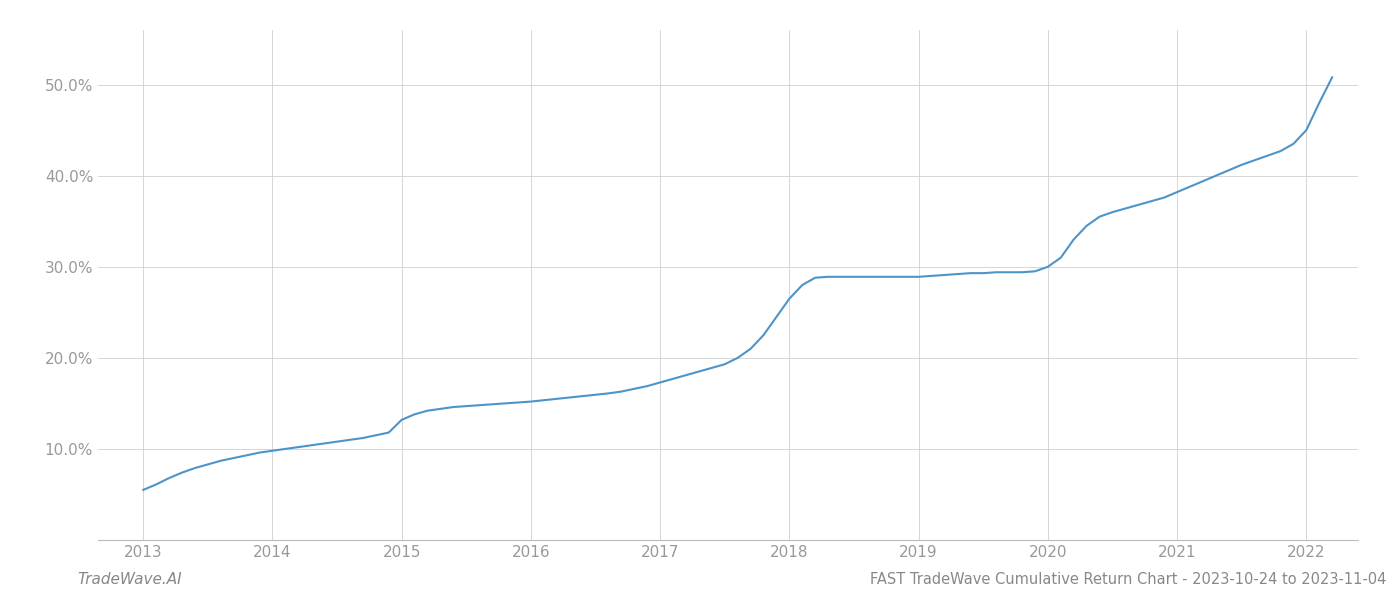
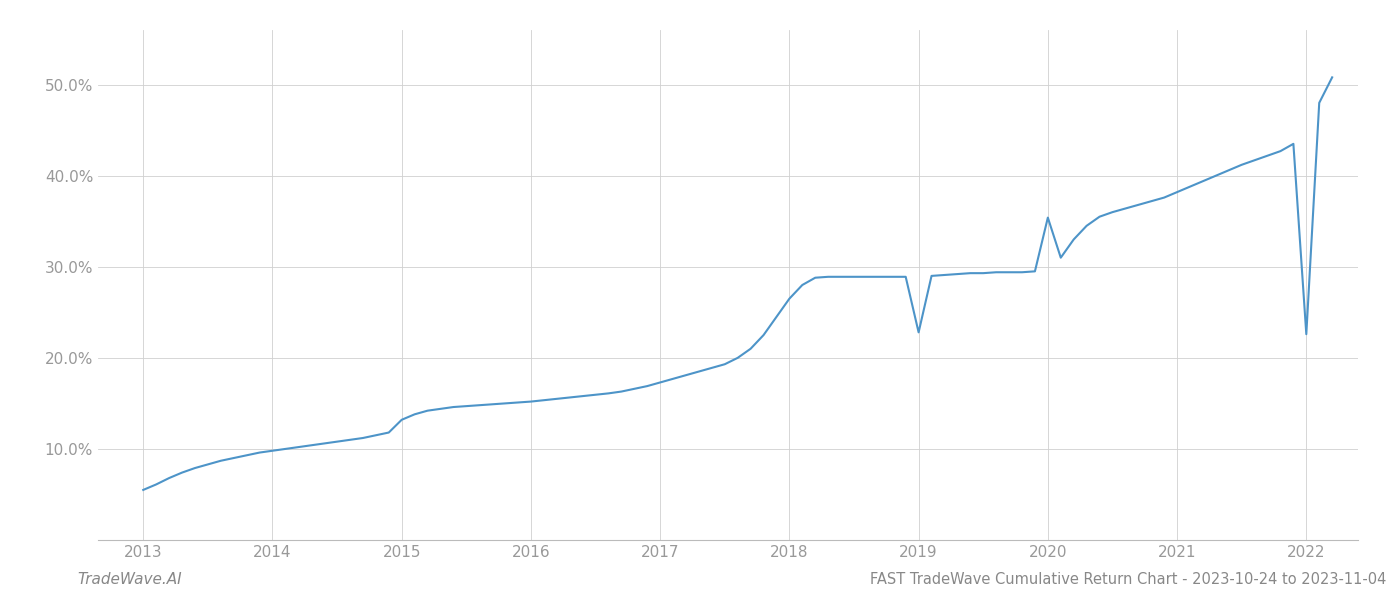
2019: 28.9% -> 22.8%
2020: 30.0% -> 35.4%
2022: 45.0% -> 22.6%
